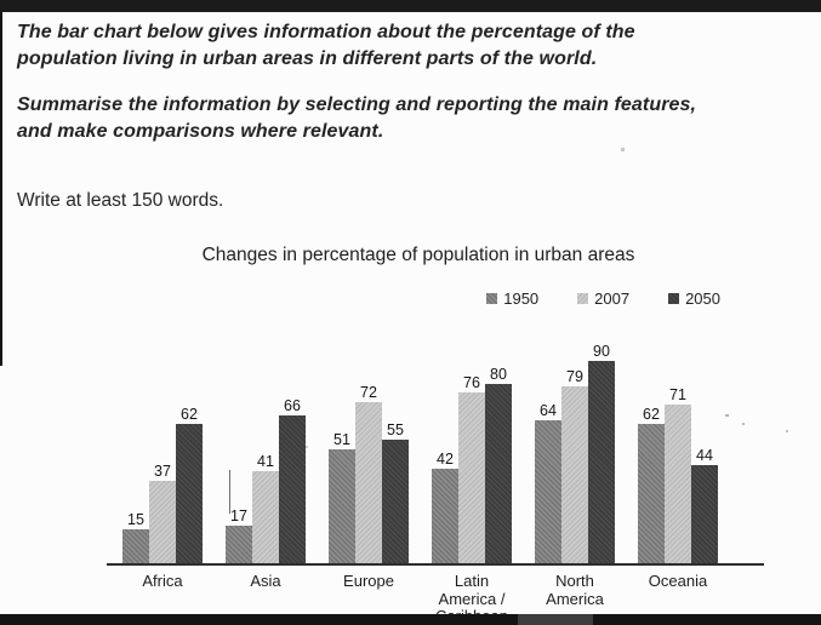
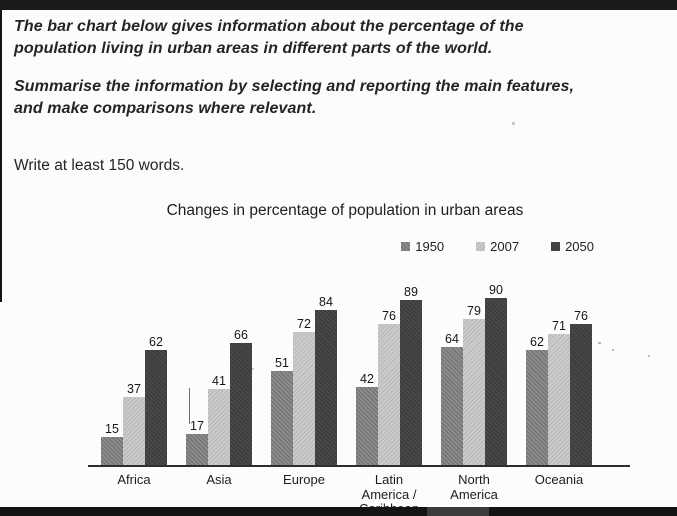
2050/Europe: 55 -> 84
2050/Latin America / Caribbean: 80 -> 89
2050/Oceania: 44 -> 76
